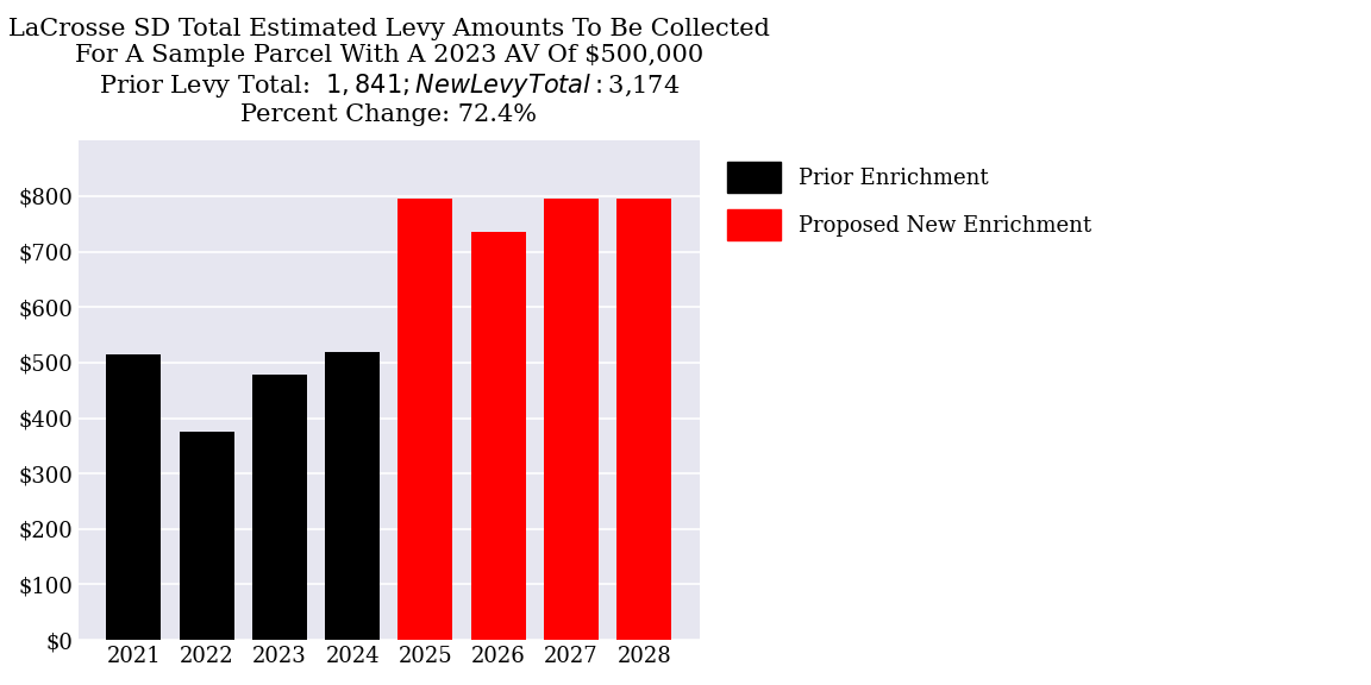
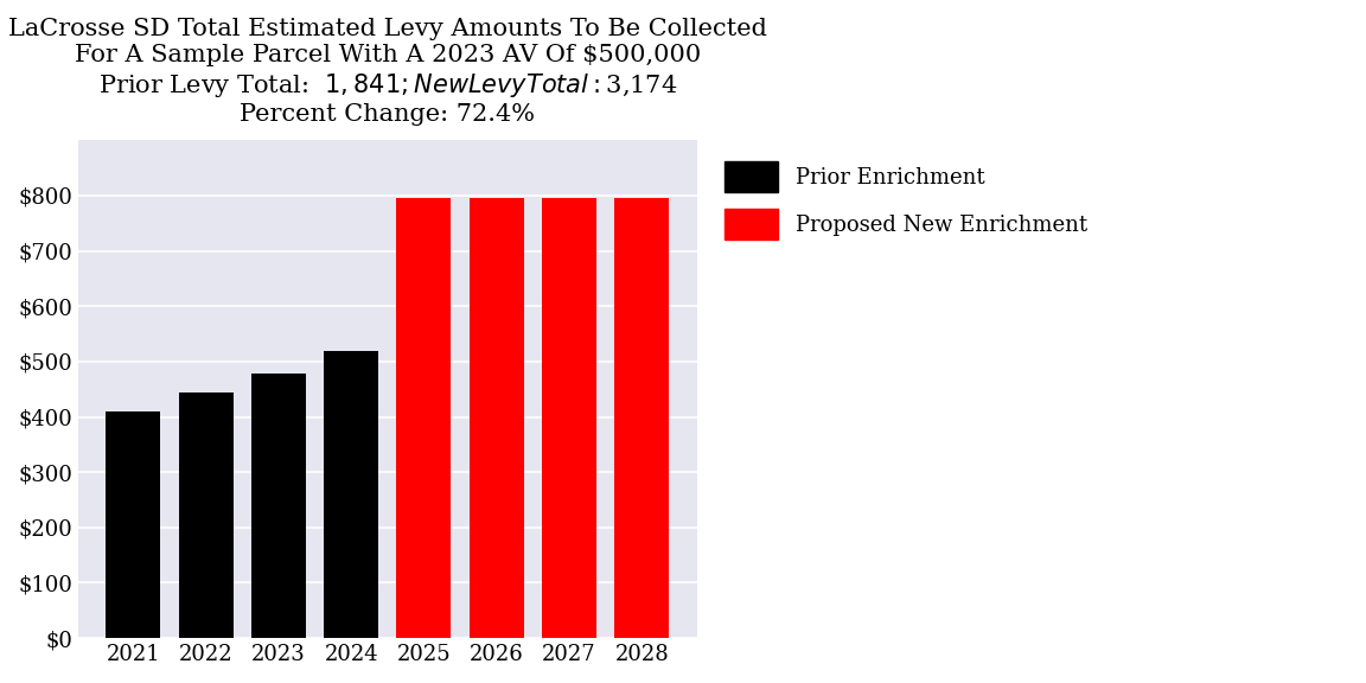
2021: $515 -> $410
2022: $375 -> $445
2026: $735 -> $796
